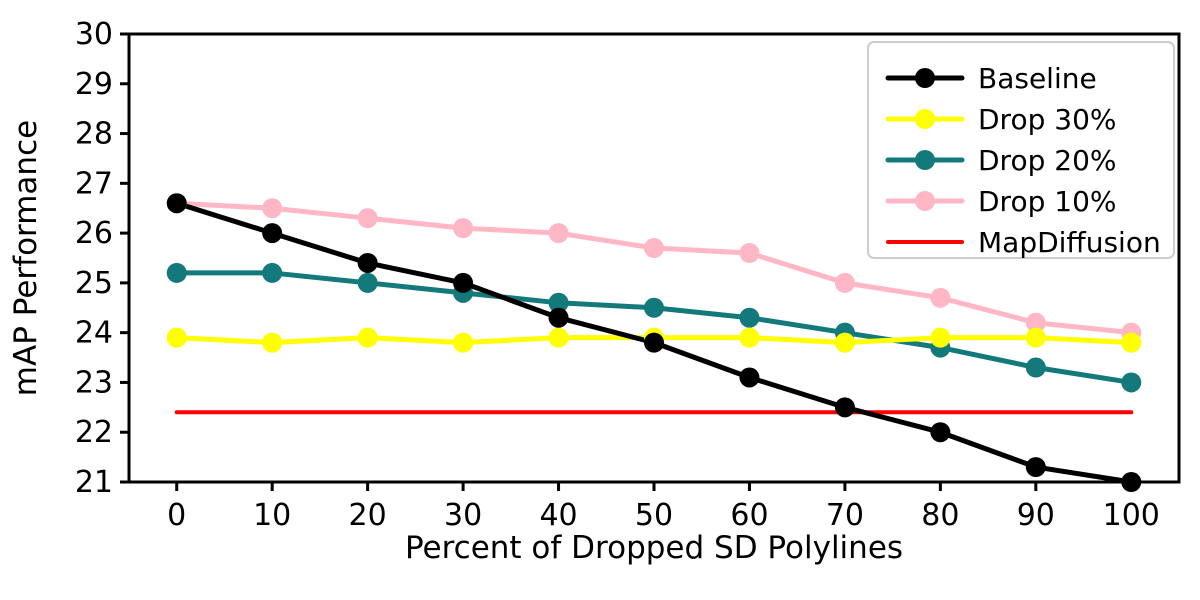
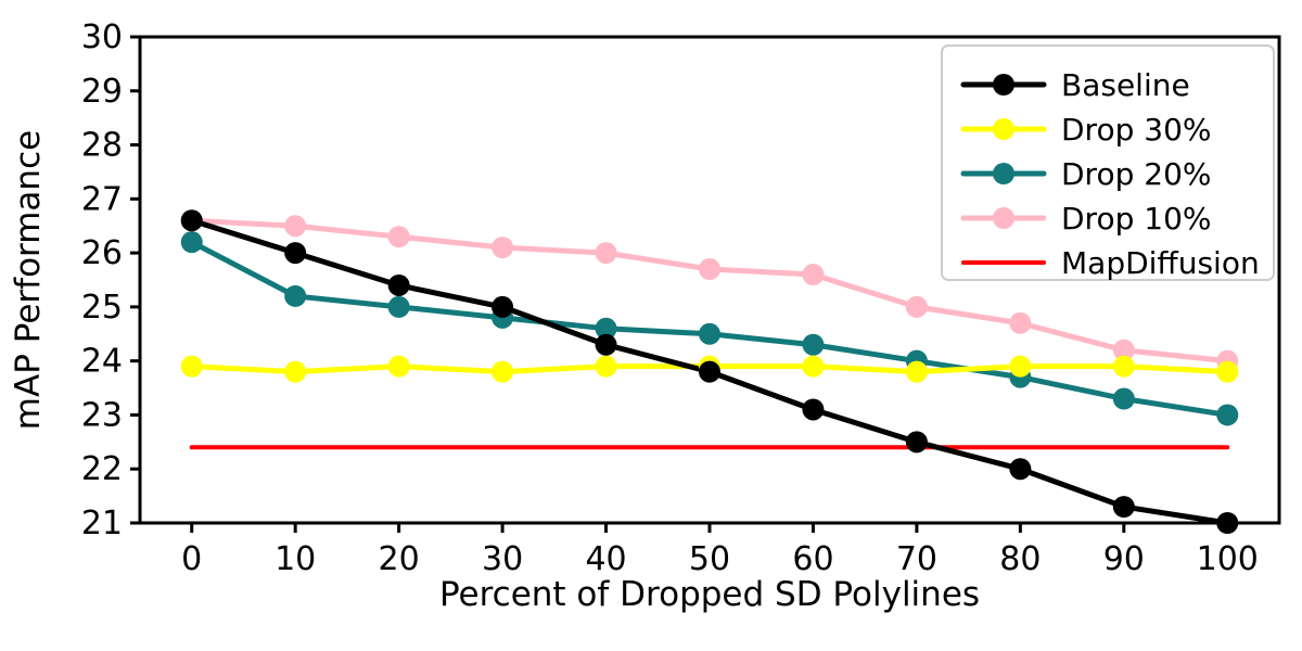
Drop 20%/0: 25.2 -> 26.2
